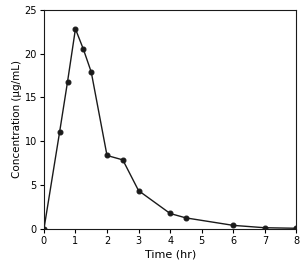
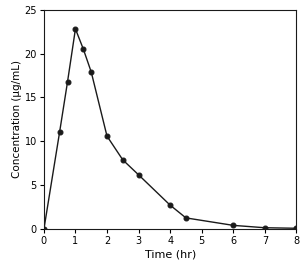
2: 8.4 -> 10.6
3: 4.4 -> 6.2
4: 1.8 -> 2.8
